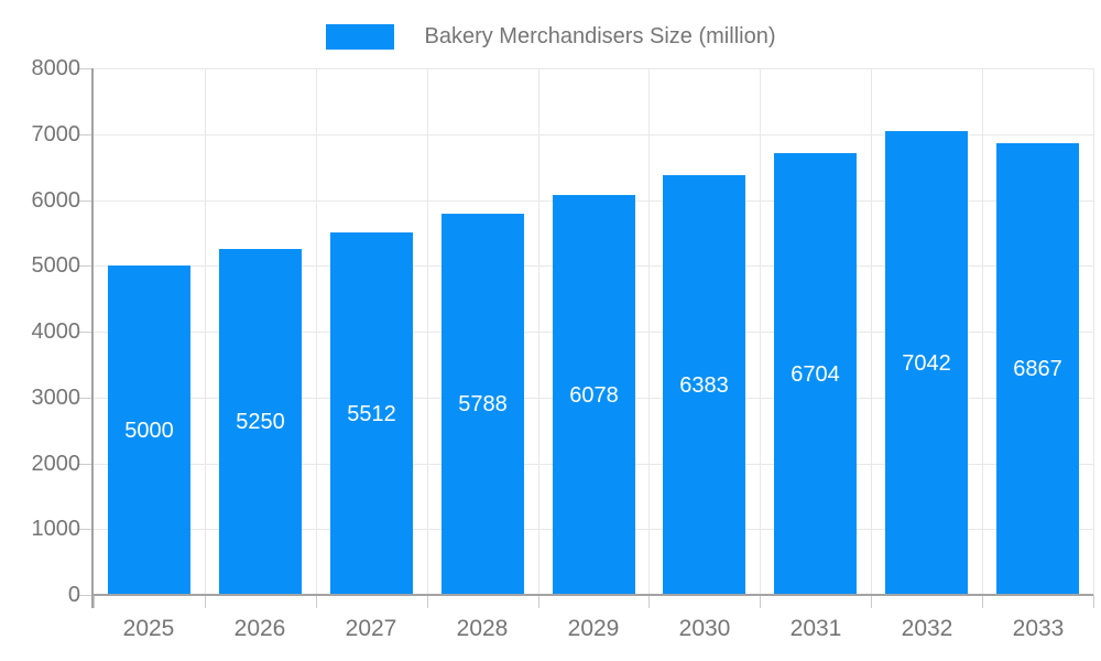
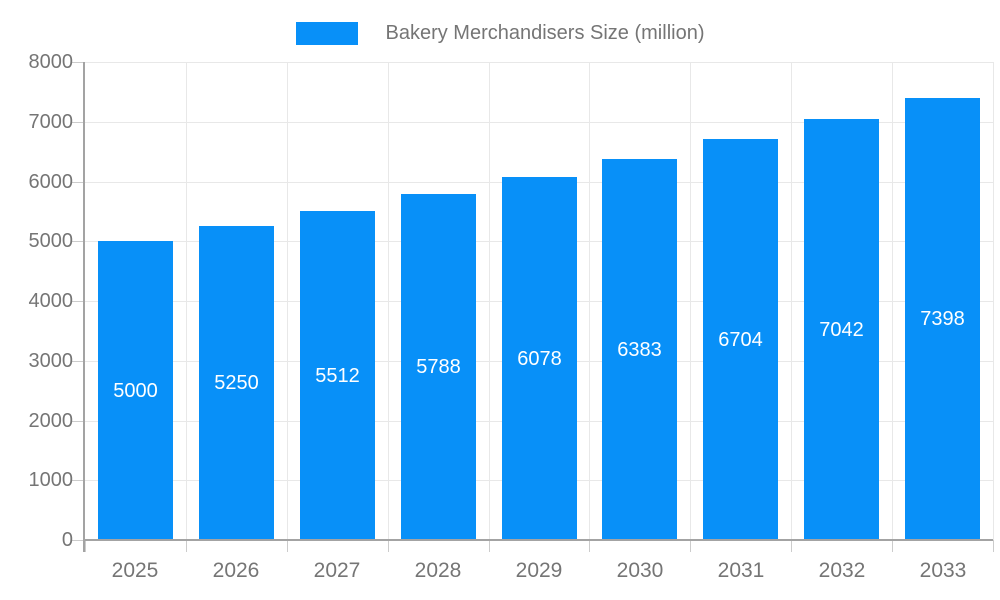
2033: 6867 -> 7398
